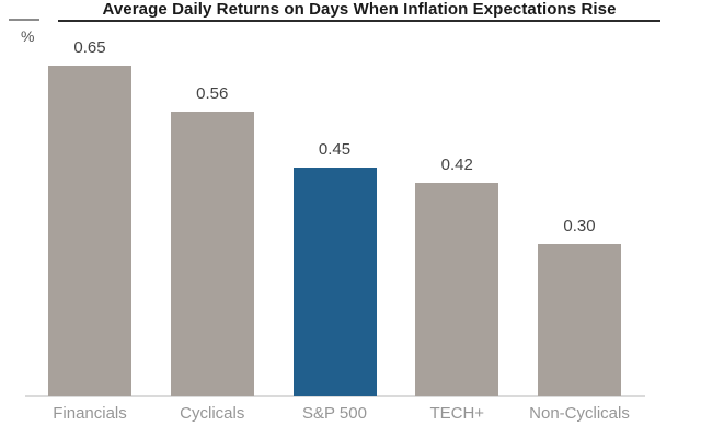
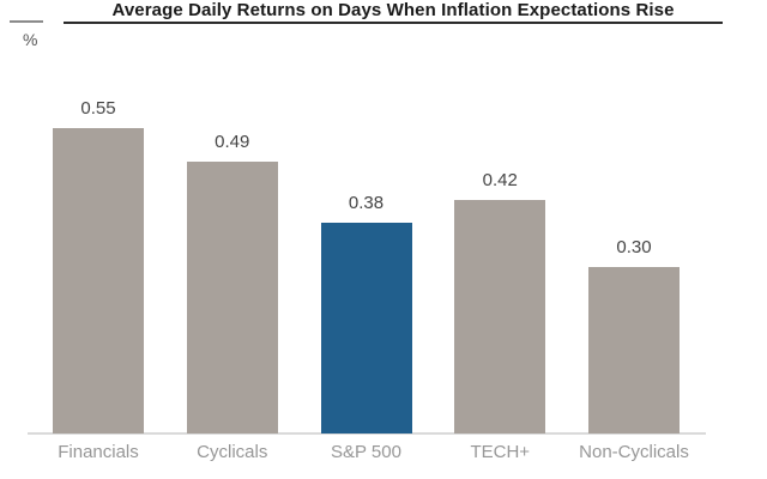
Financials: 0.65 -> 0.55
Cyclicals: 0.56 -> 0.49
S&P 500: 0.45 -> 0.38
